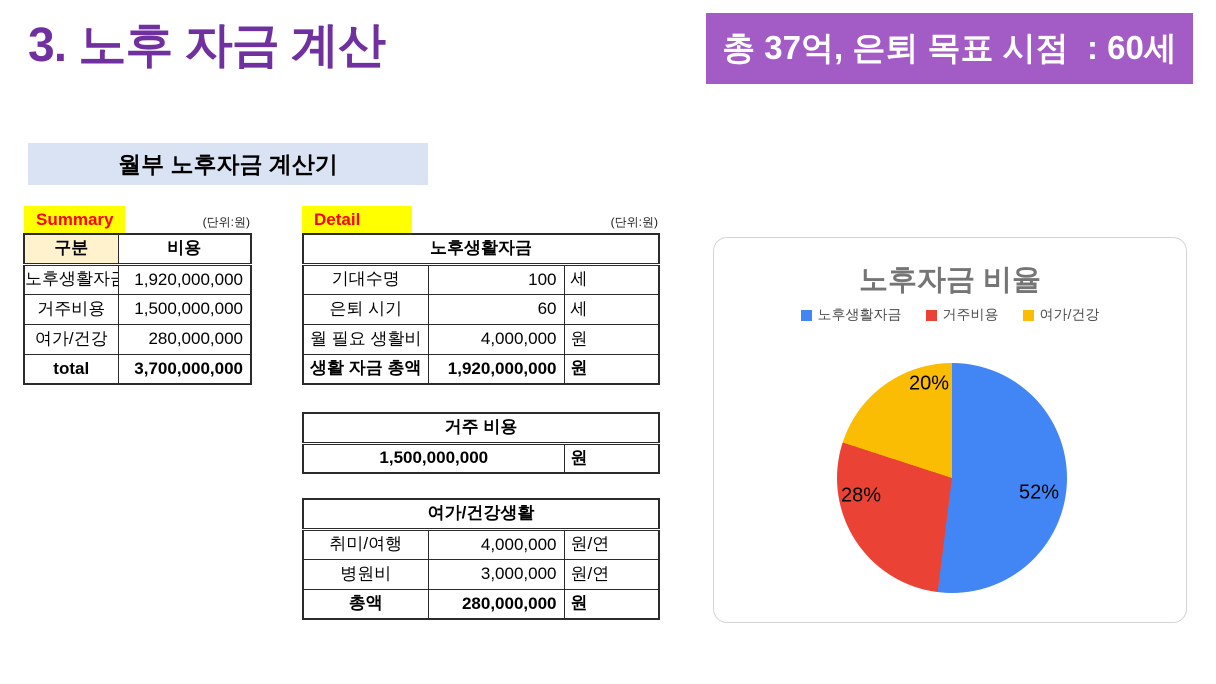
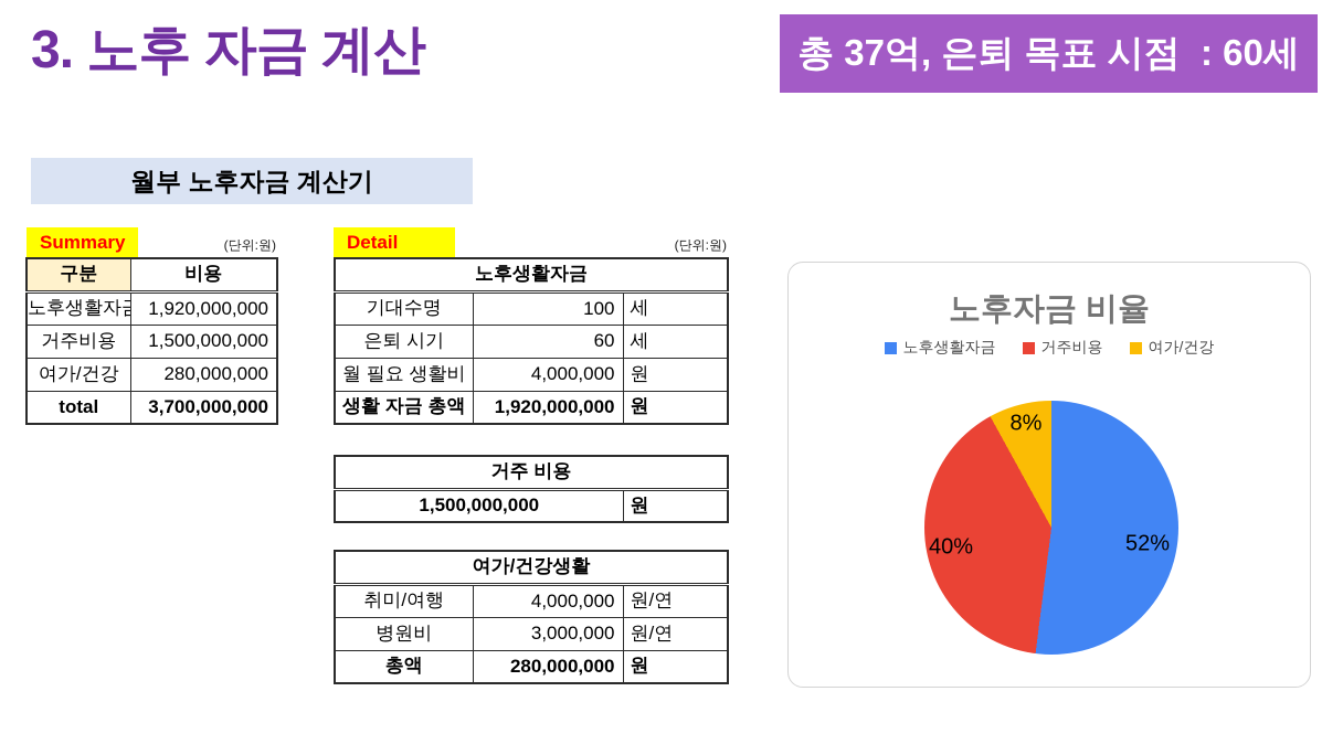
거주비용: 28% -> 40%
여가/건강: 20% -> 8%
